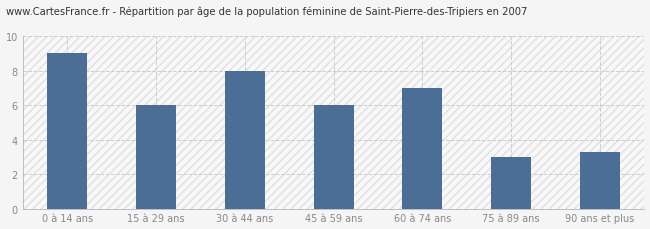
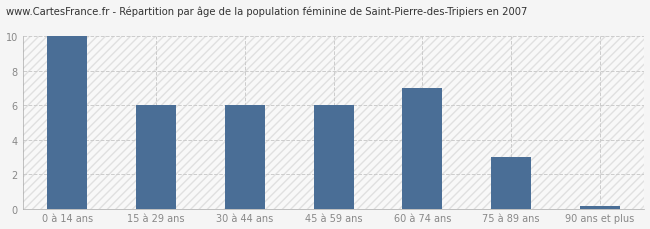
0 à 14 ans: 9.0 -> 10.0
30 à 44 ans: 8.0 -> 6.0
90 ans et plus: 3.3 -> 0.1
